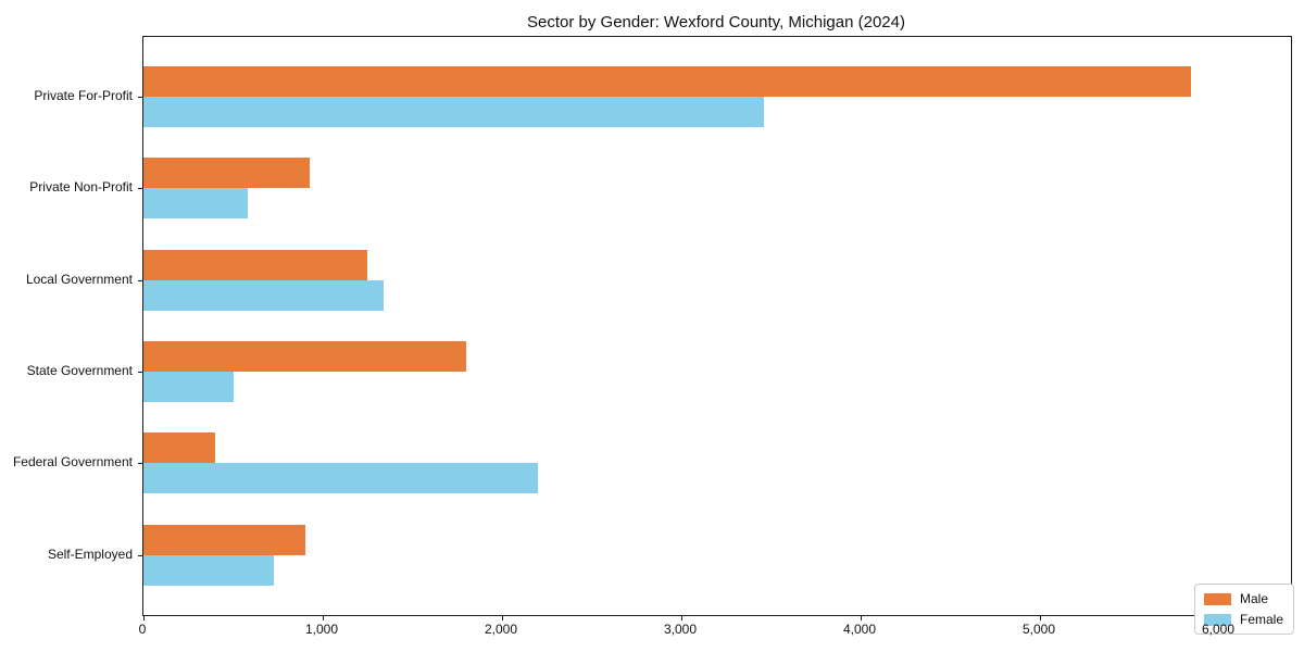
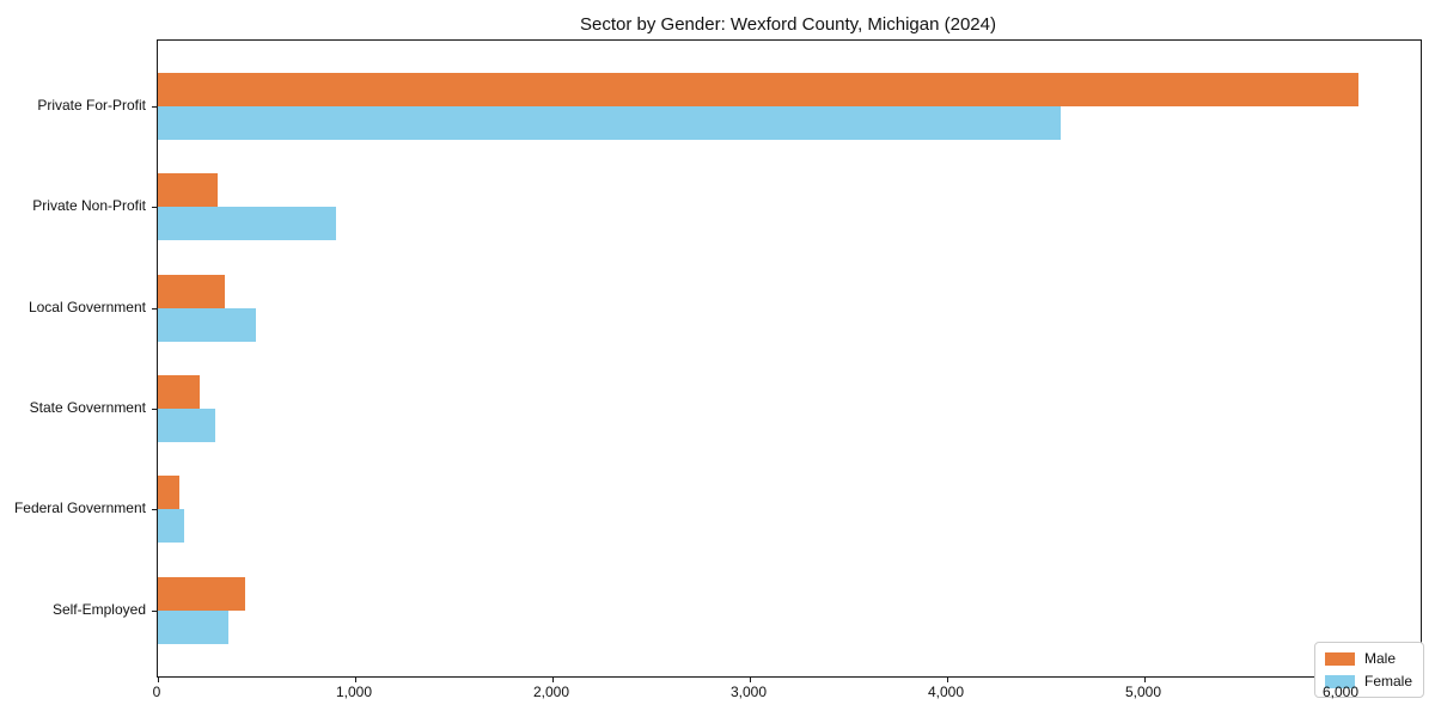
Male/Private For-Profit: 5840 -> 6080
Female/Private For-Profit: 3460 -> 4580
Male/Private Non-Profit: 930 -> 300
Female/Private Non-Profit: 580 -> 900
Male/Local Government: 1250 -> 340
Female/Local Government: 1340 -> 500
Male/State Government: 1800 -> 220
Female/State Government: 500 -> 290
Male/Federal Government: 400 -> 110
Female/Federal Government: 2200 -> 130
Male/Self-Employed: 900 -> 440
Female/Self-Employed: 730 -> 360
